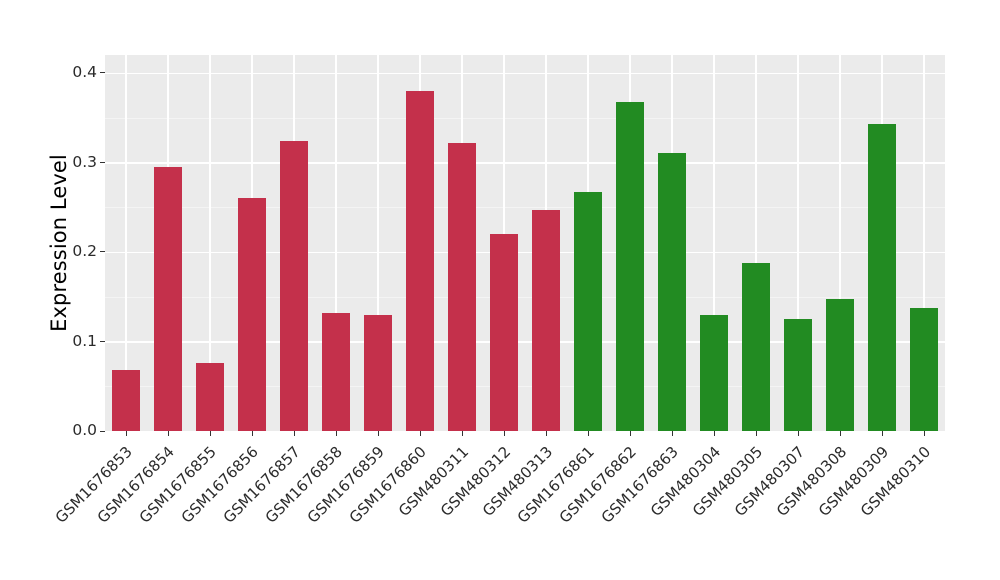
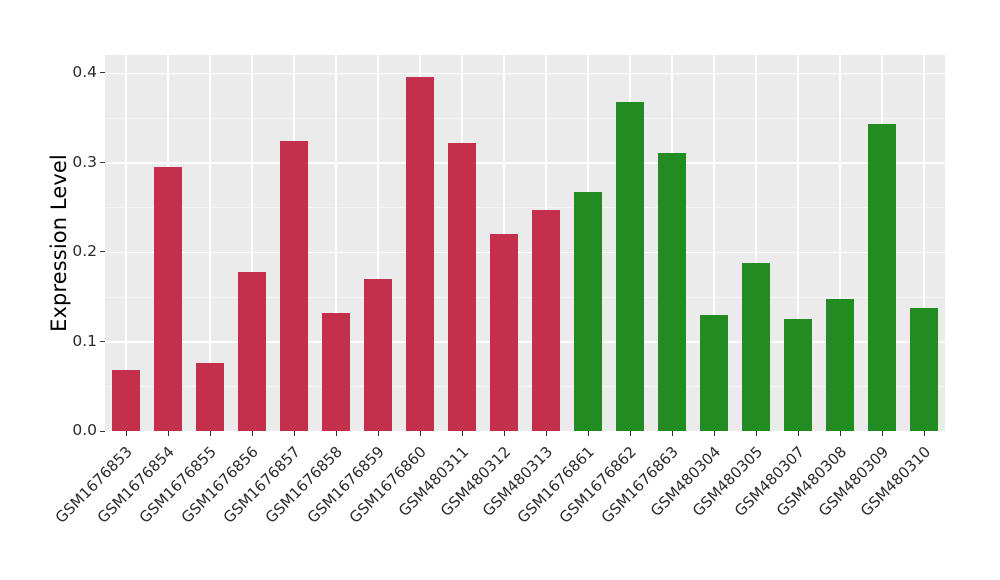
GSM1676856: 0.26 -> 0.18
GSM1676859: 0.13 -> 0.17
GSM1676860: 0.38 -> 0.40
